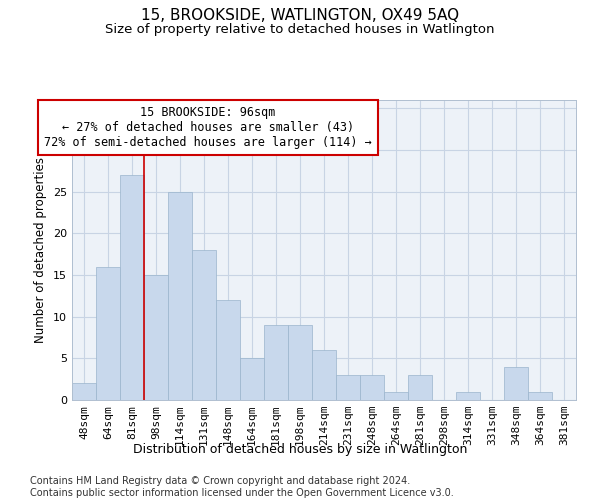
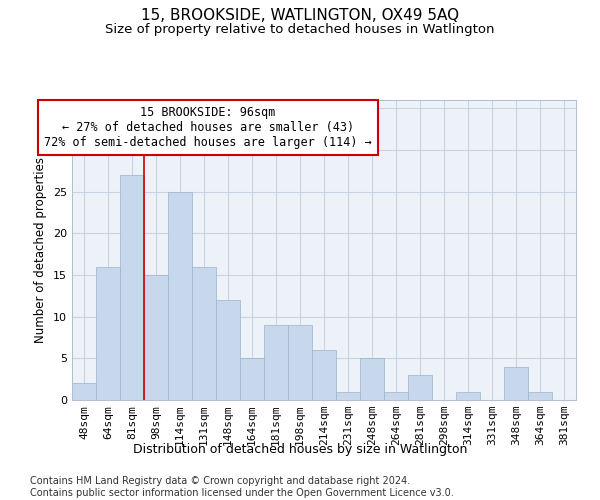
131sqm: 18 -> 16
231sqm: 3 -> 1
248sqm: 3 -> 5
